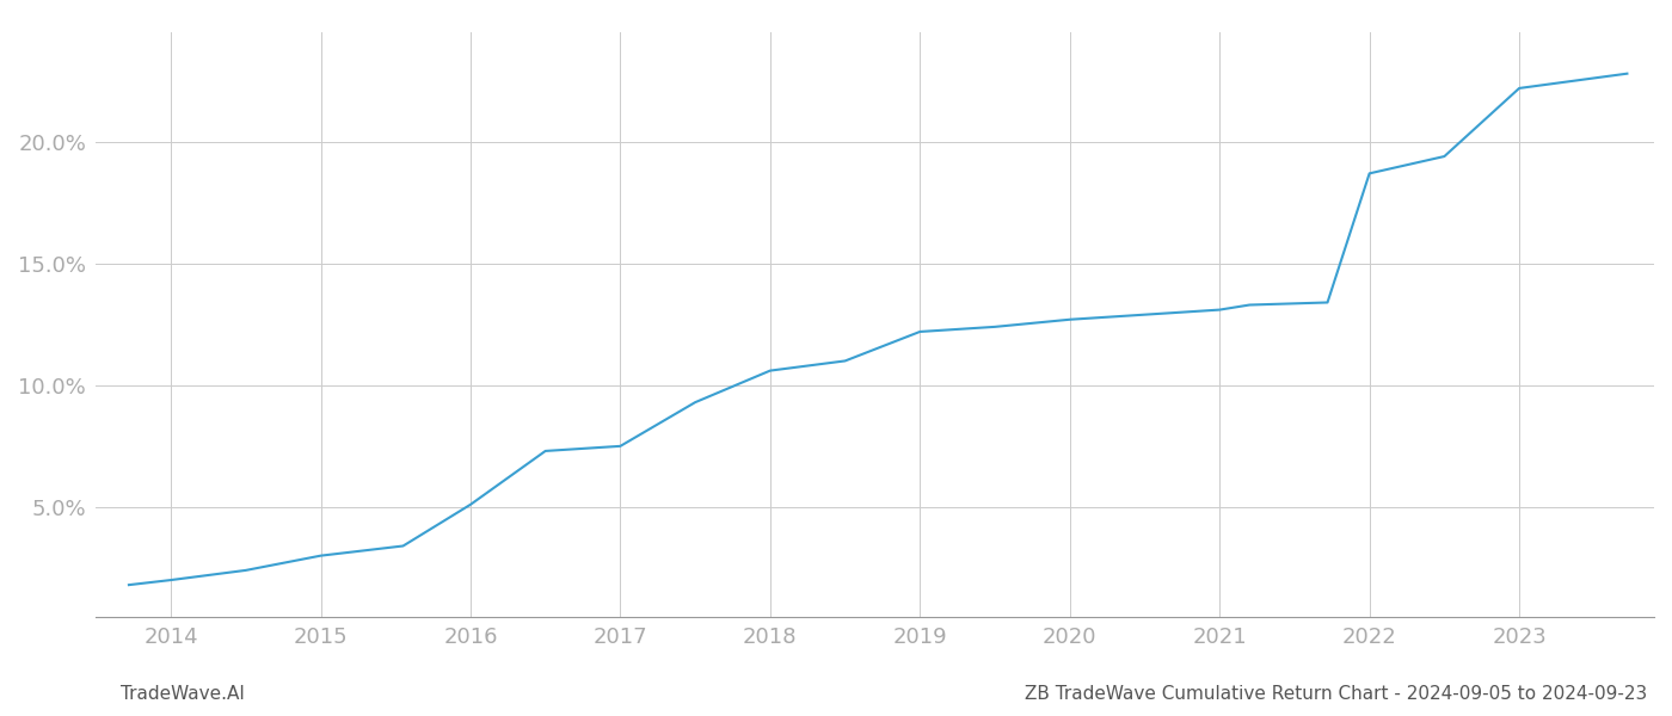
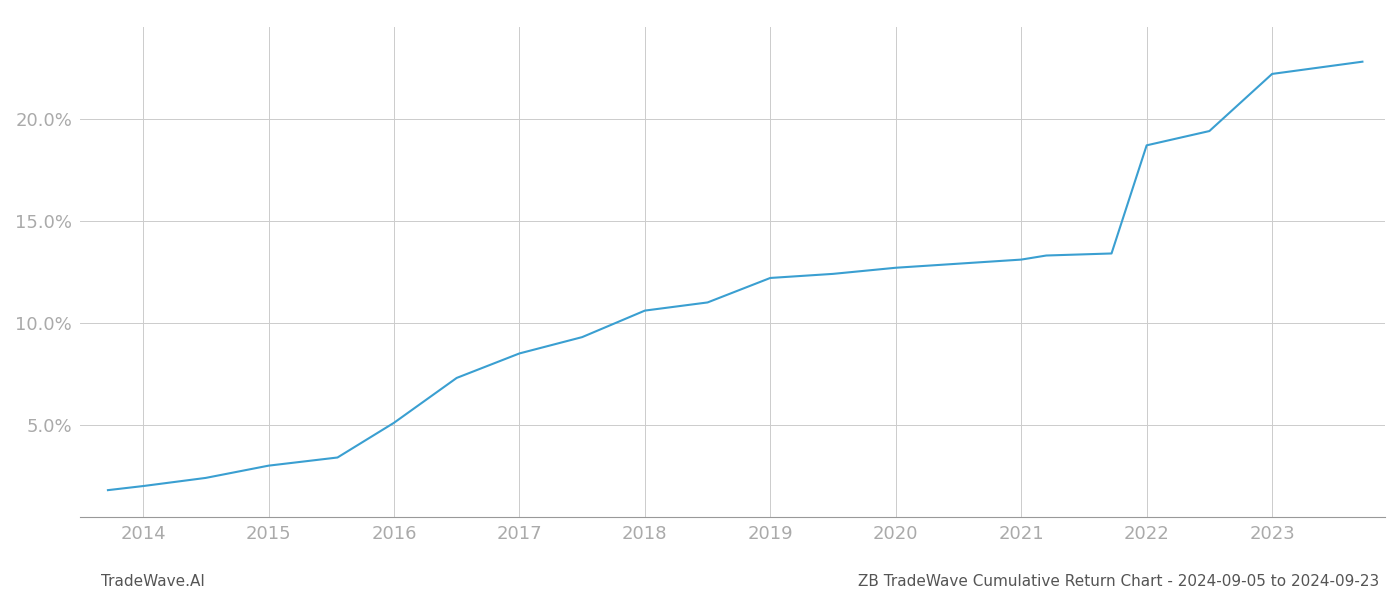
2017: 7.5% -> 8.5%
